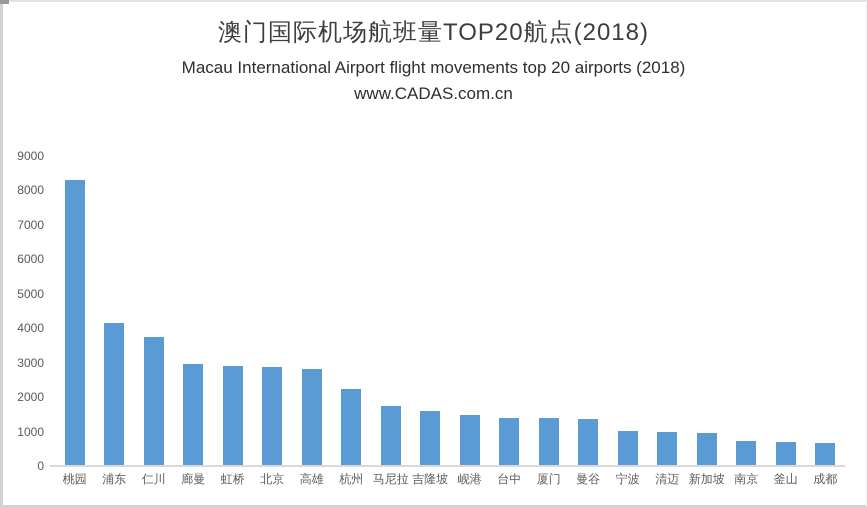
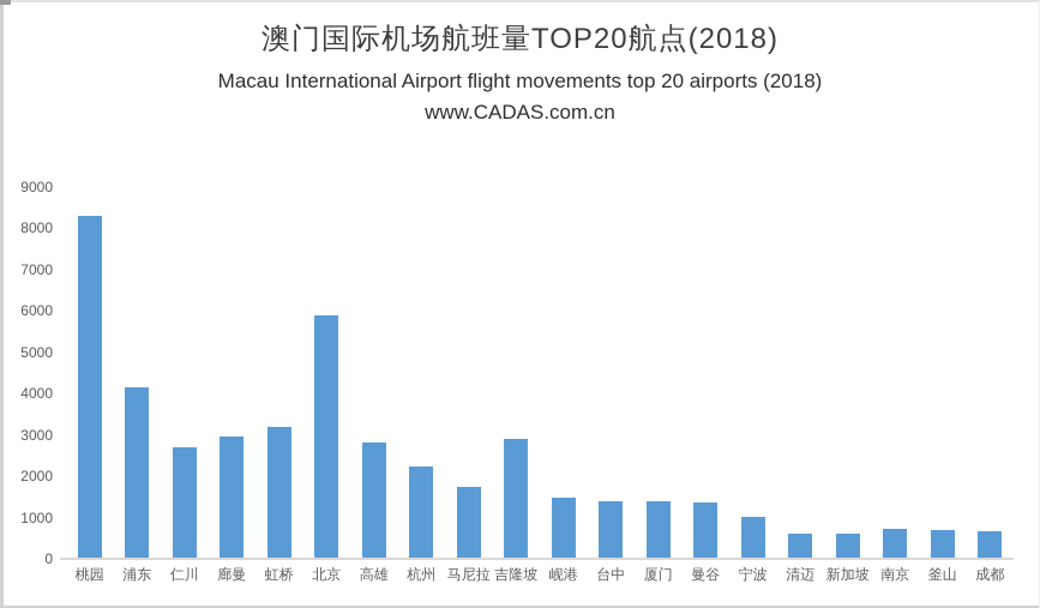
仁川: 3800 -> 2700
虹桥: 2900 -> 3200
北京: 2900 -> 5900
吉隆坡: 1600 -> 2900
清迈: 1000 -> 600
新加坡: 1000 -> 600
